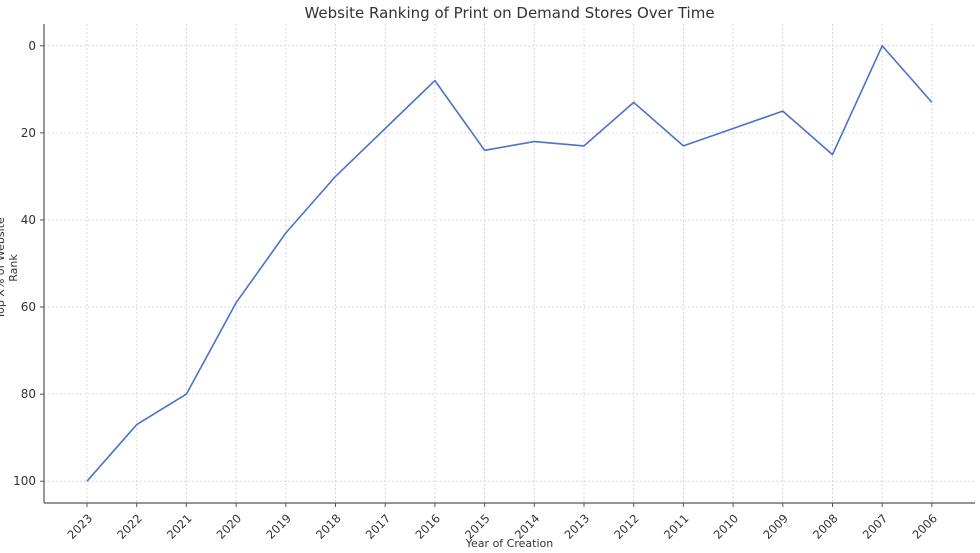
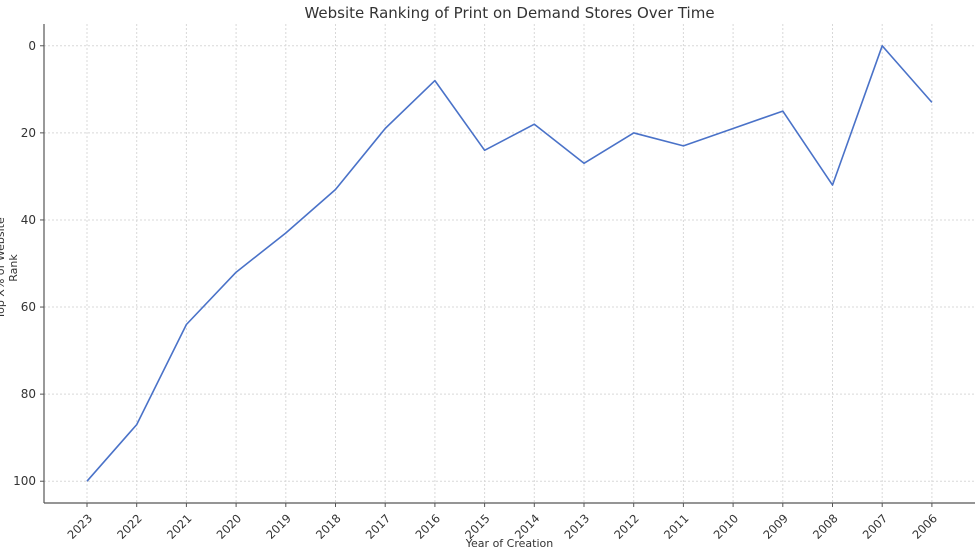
2021: 80 -> 64
2020: 59 -> 52
2018: 30 -> 33
2014: 22 -> 18
2013: 23 -> 27
2012: 13 -> 20
2008: 25 -> 32
